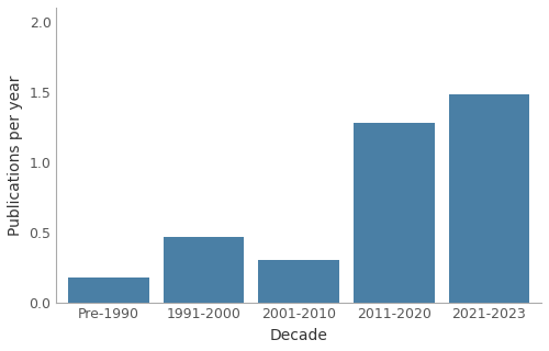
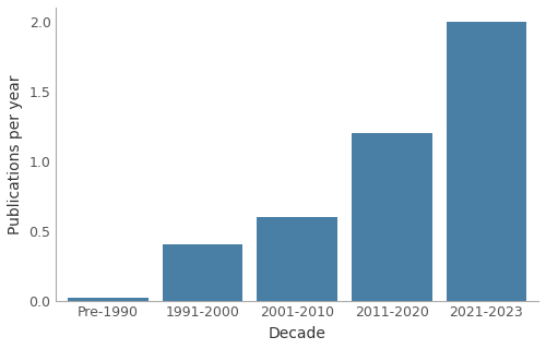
Pre-1990: 0.18 -> 0.02
1991-2000: 0.47 -> 0.40
2001-2010: 0.30 -> 0.60
2011-2020: 1.28 -> 1.20
2021-2023: 1.48 -> 2.00
